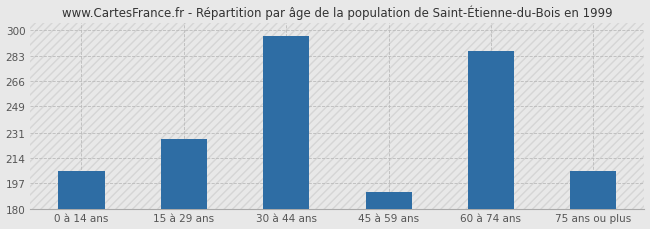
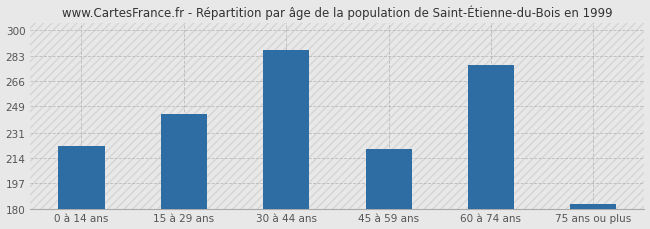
0 à 14 ans: 205 -> 222
15 à 29 ans: 227 -> 244
30 à 44 ans: 296 -> 287
45 à 59 ans: 191 -> 220
60 à 74 ans: 286 -> 277
75 ans ou plus: 205 -> 183
